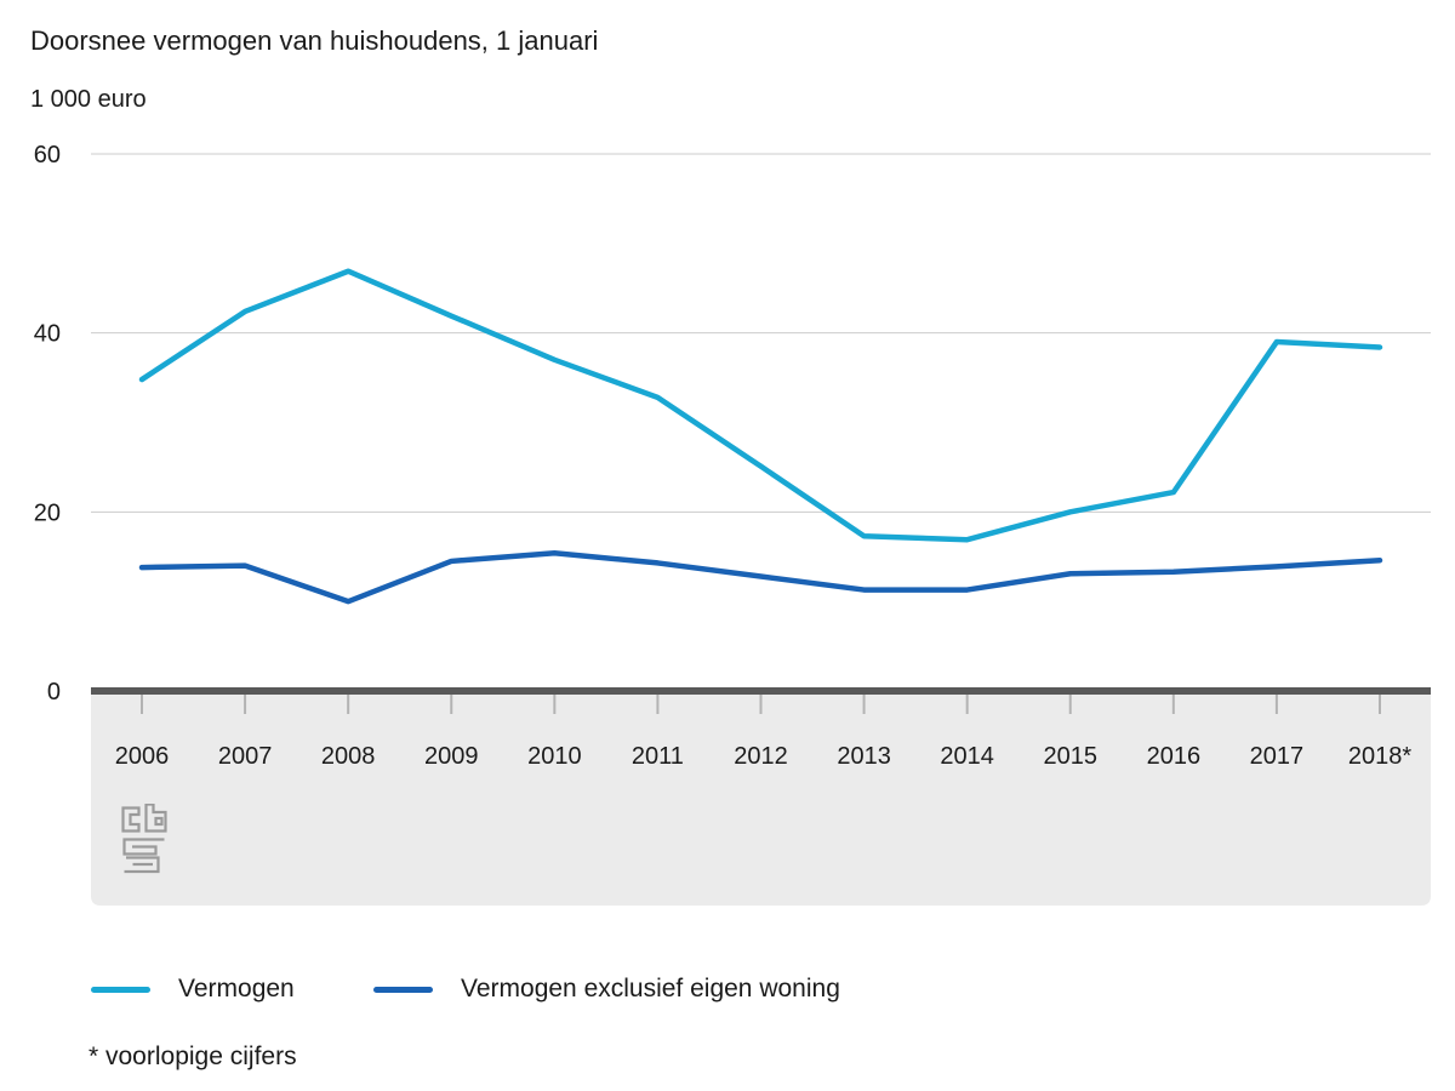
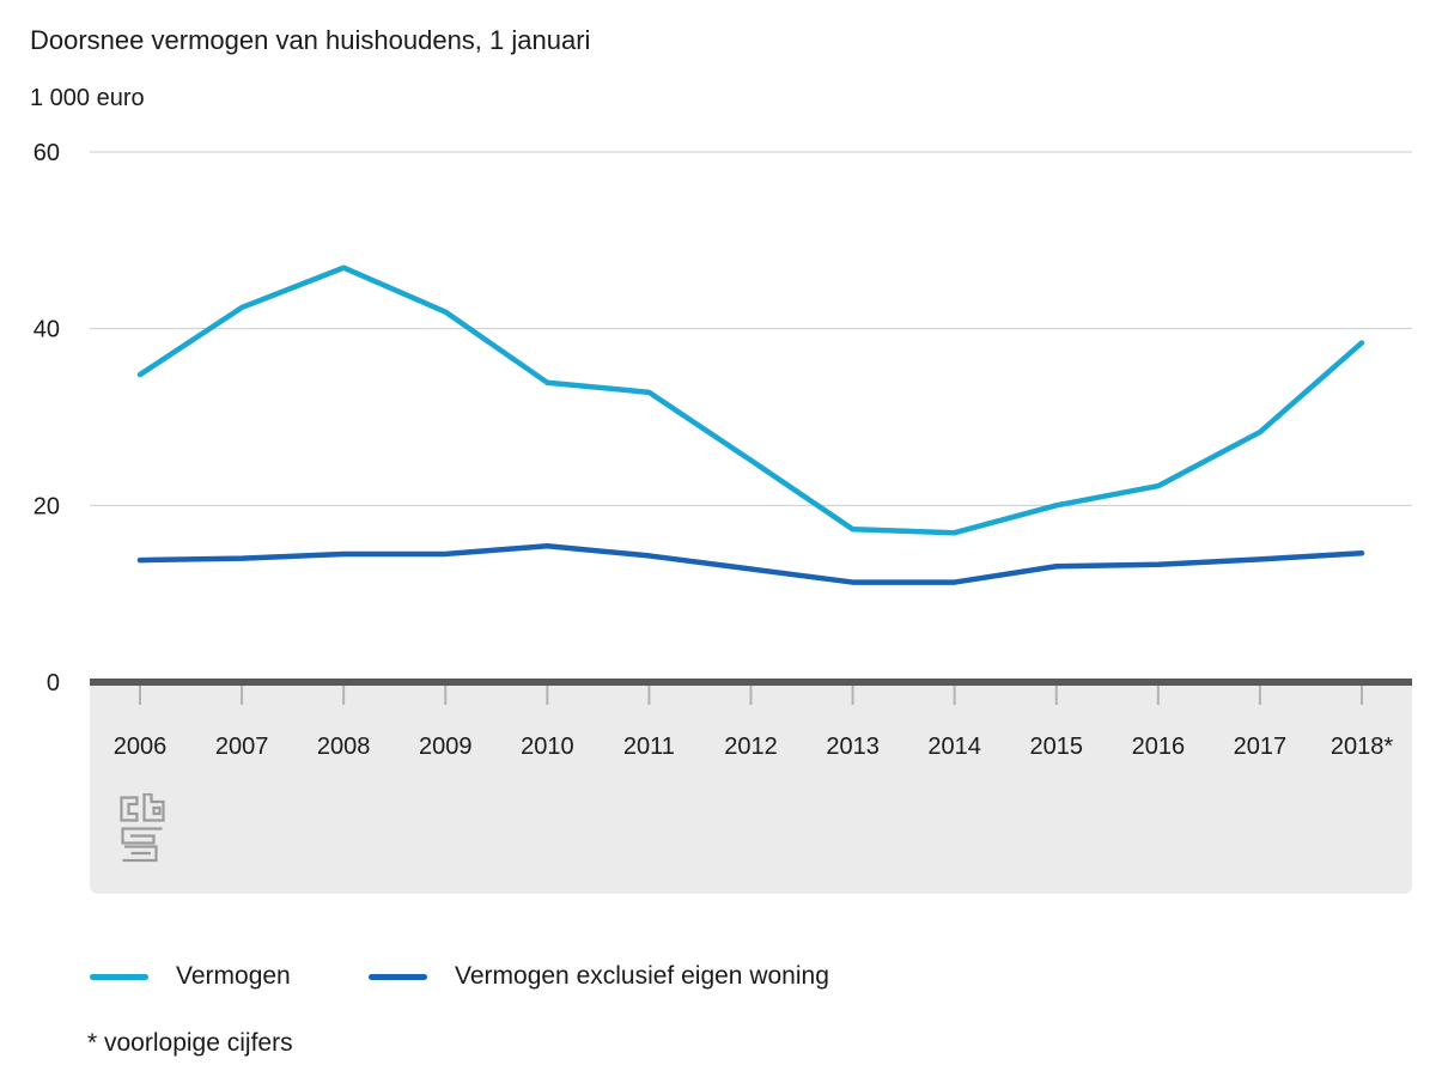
Vermogen exclusief eigen woning/2008: 10 -> 14
Vermogen/2010: 37 -> 34
Vermogen/2017: 39 -> 28
